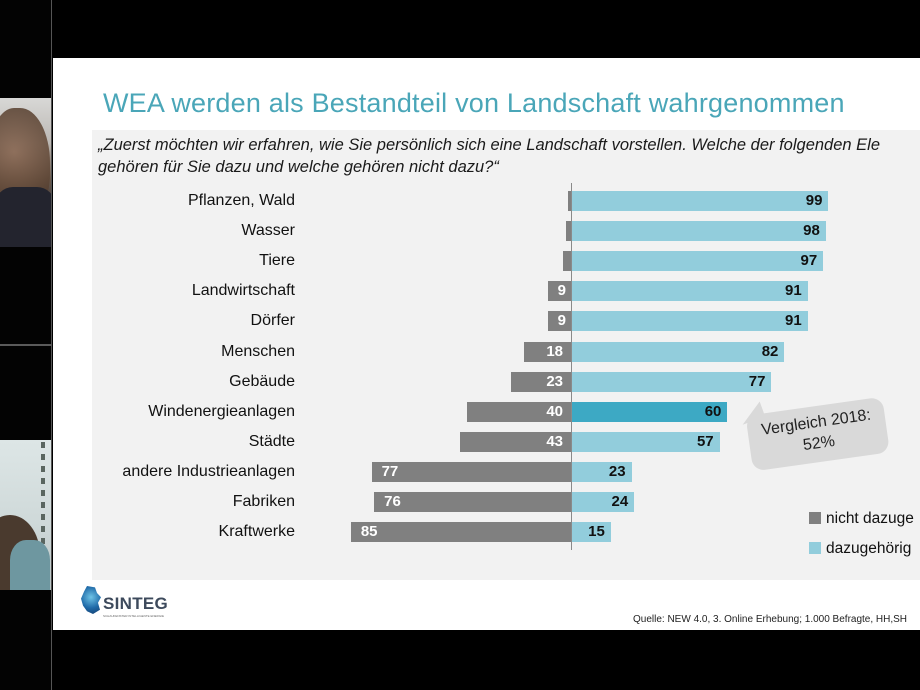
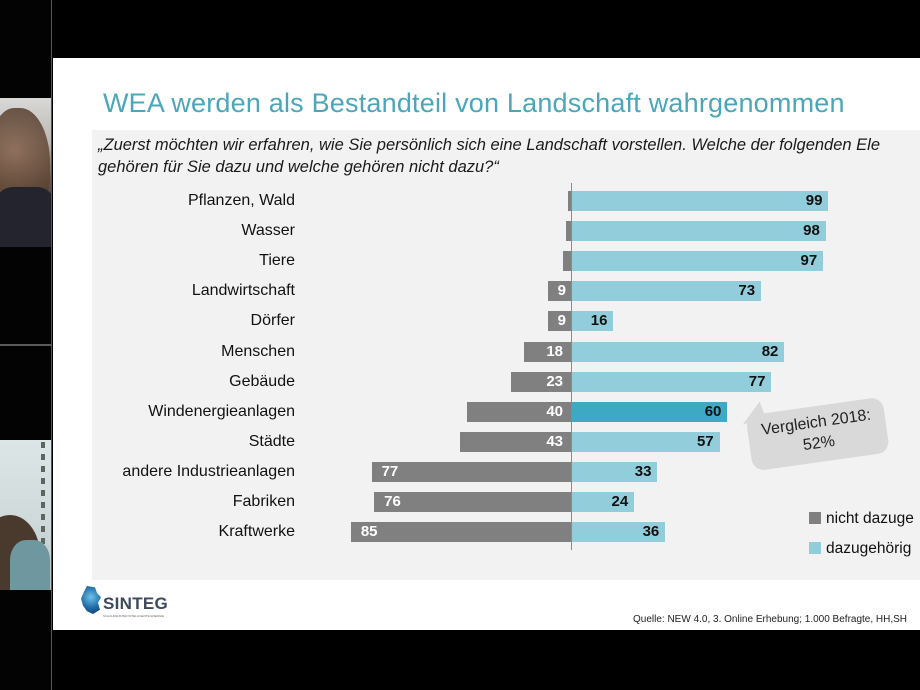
dazugehörig/Landwirtschaft: 91 -> 73
dazugehörig/Dörfer: 91 -> 16
dazugehörig/andere Industrieanlagen: 23 -> 33
dazugehörig/Kraftwerke: 15 -> 36
